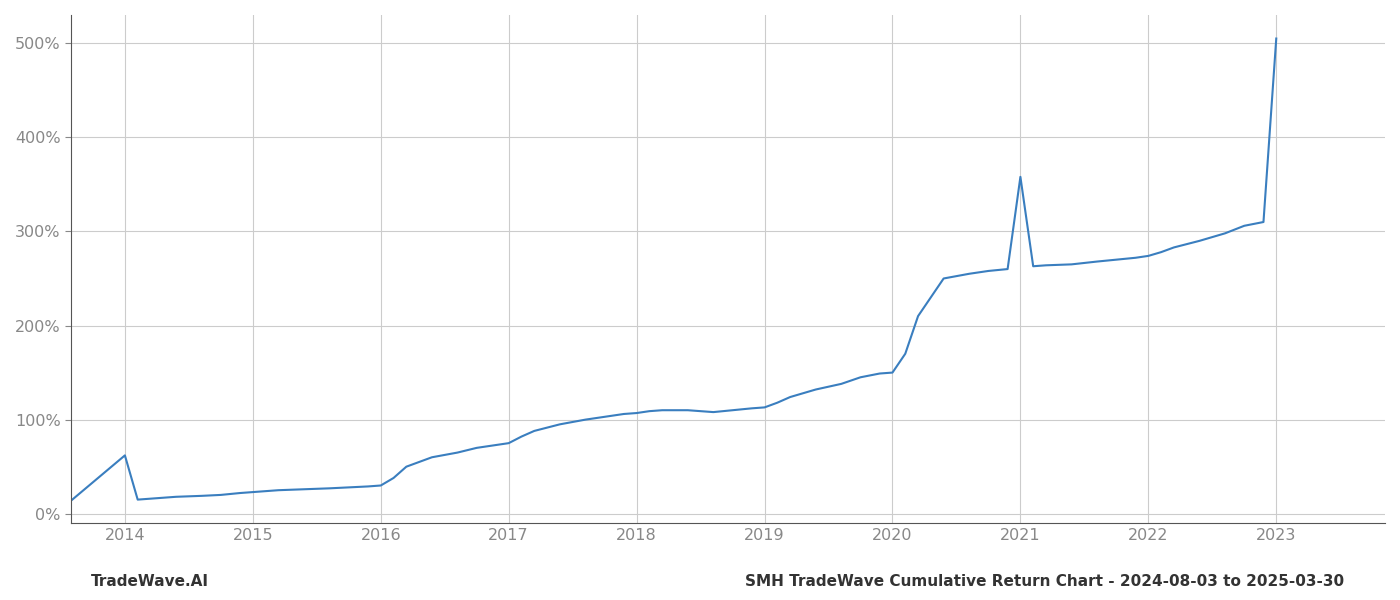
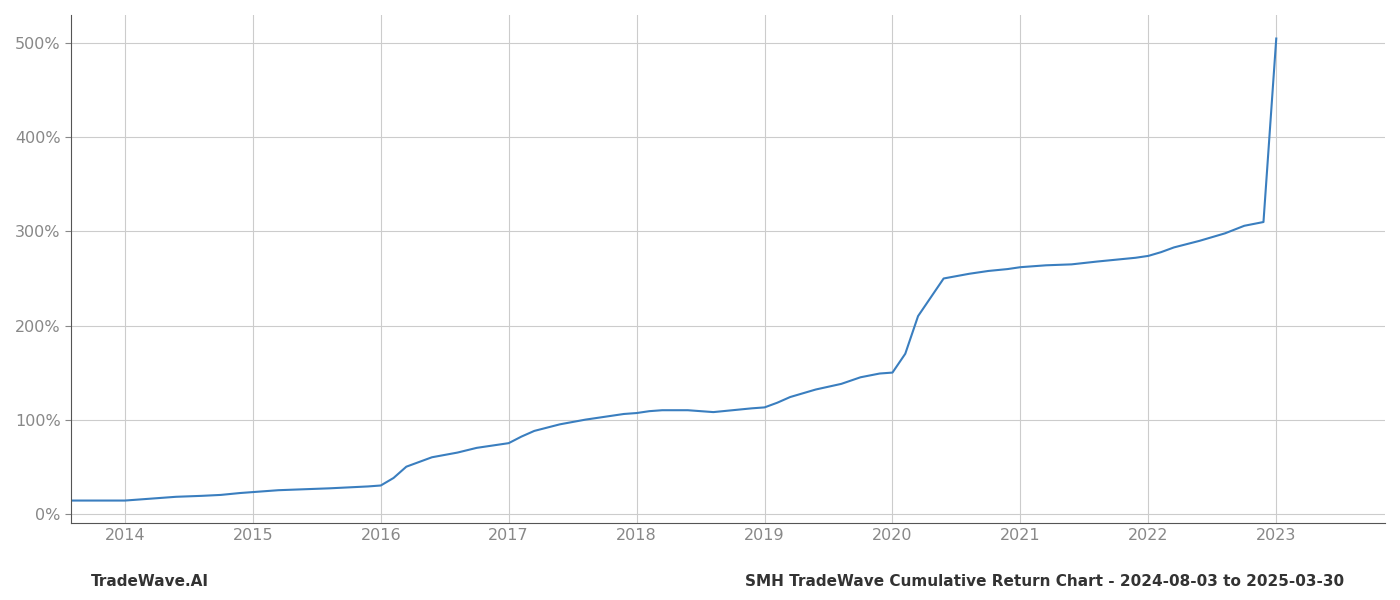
2014: 62% -> 14%
2021: 358% -> 262%
